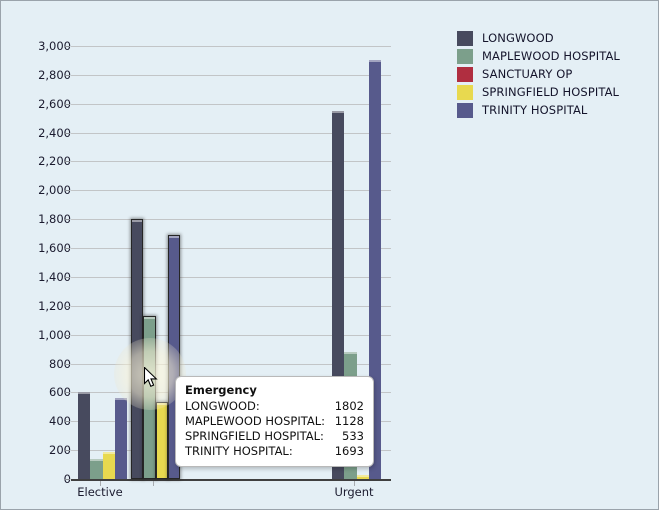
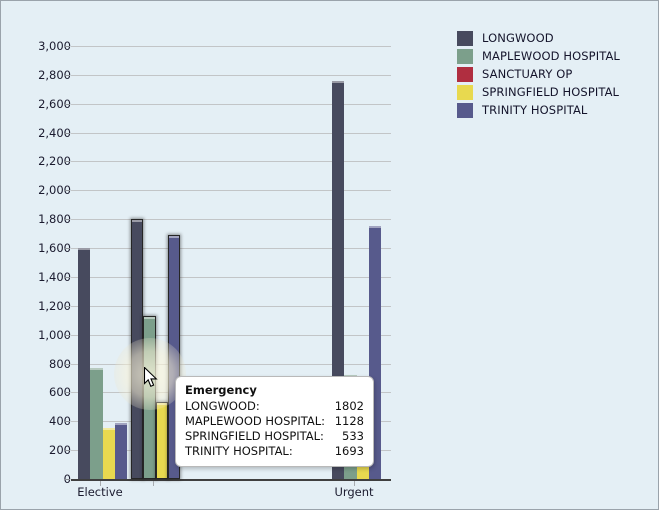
LONGWOOD/Elective: 600 -> 1600
MAPLEWOOD HOSPITAL/Elective: 140 -> 770
SPRINGFIELD HOSPITAL/Elective: 190 -> 350
TRINITY HOSPITAL/Elective: 560 -> 390
LONGWOOD/Urgent: 2550 -> 2760
MAPLEWOOD HOSPITAL/Urgent: 880 -> 720
SPRINGFIELD HOSPITAL/Urgent: 30 -> 250
TRINITY HOSPITAL/Urgent: 2900 -> 1750
